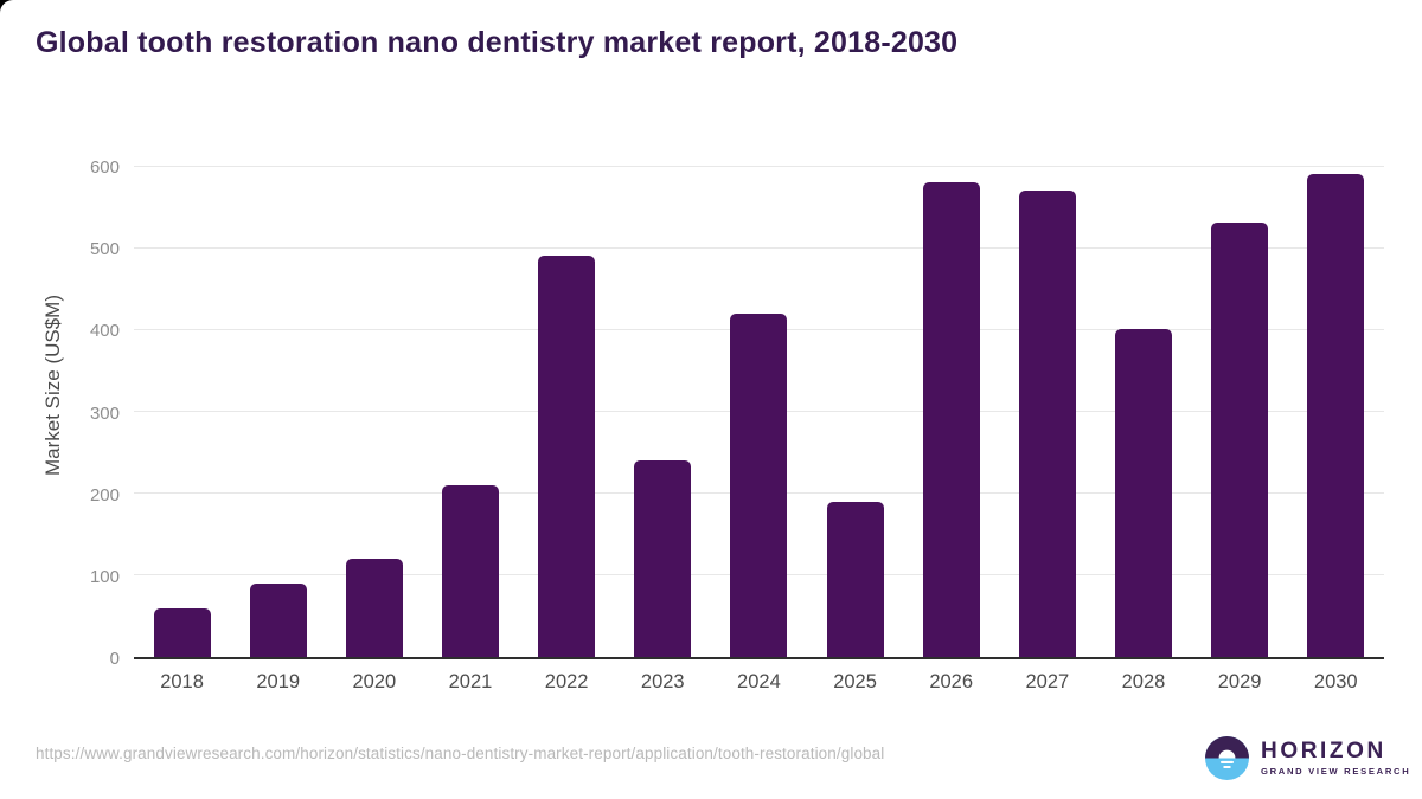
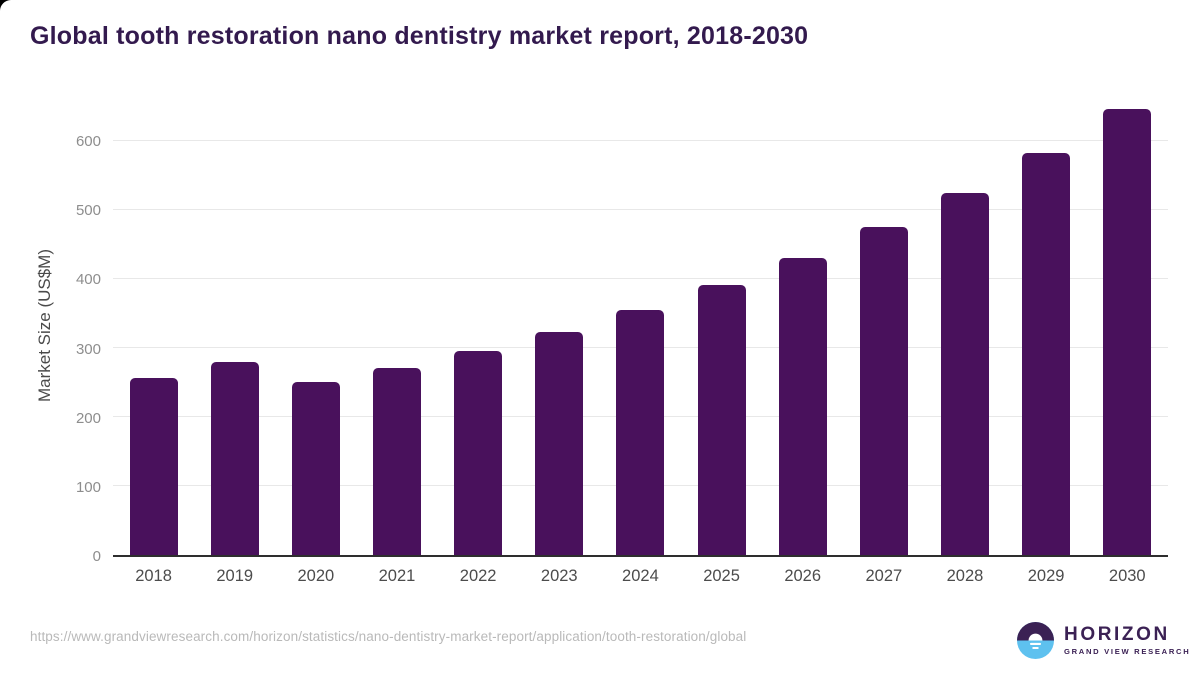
2018: 60 -> 260
2019: 90 -> 280
2020: 120 -> 250
2021: 210 -> 270
2022: 490 -> 300
2023: 240 -> 320
2024: 420 -> 350
2025: 190 -> 390
2026: 580 -> 430
2027: 570 -> 470
2028: 400 -> 520
2029: 530 -> 580
2030: 590 -> 640
